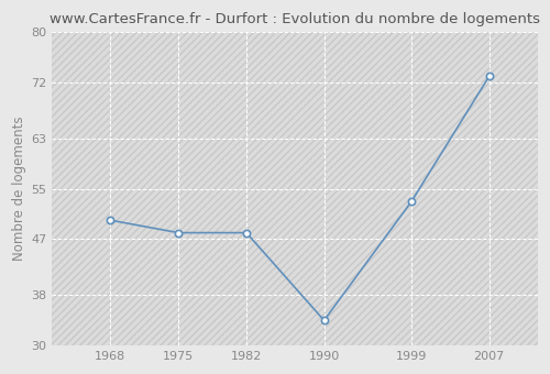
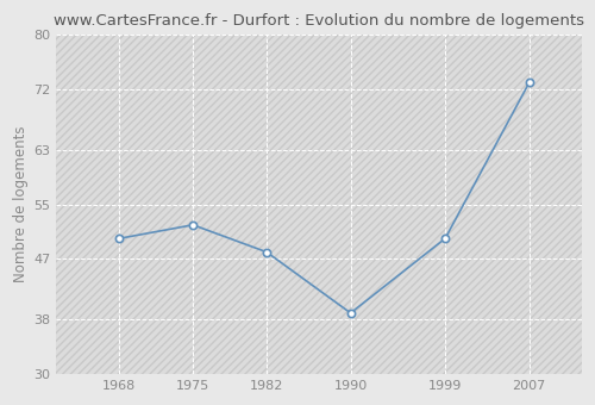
1975: 48 -> 52
1990: 34 -> 39
1999: 53 -> 50
